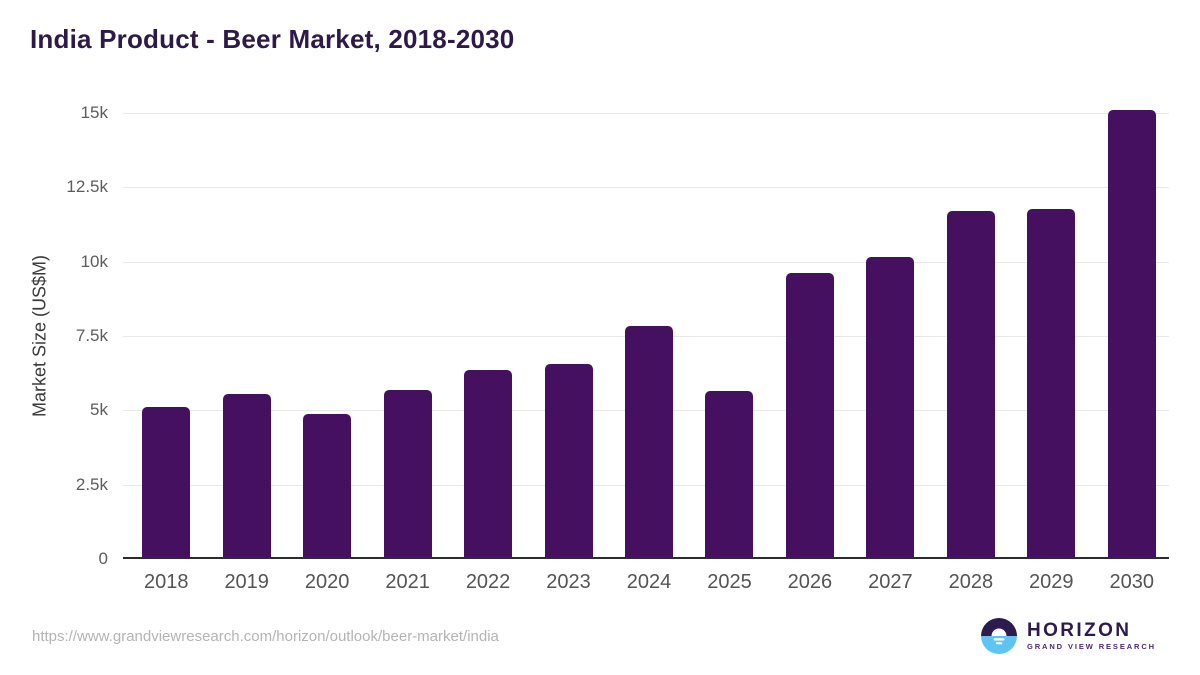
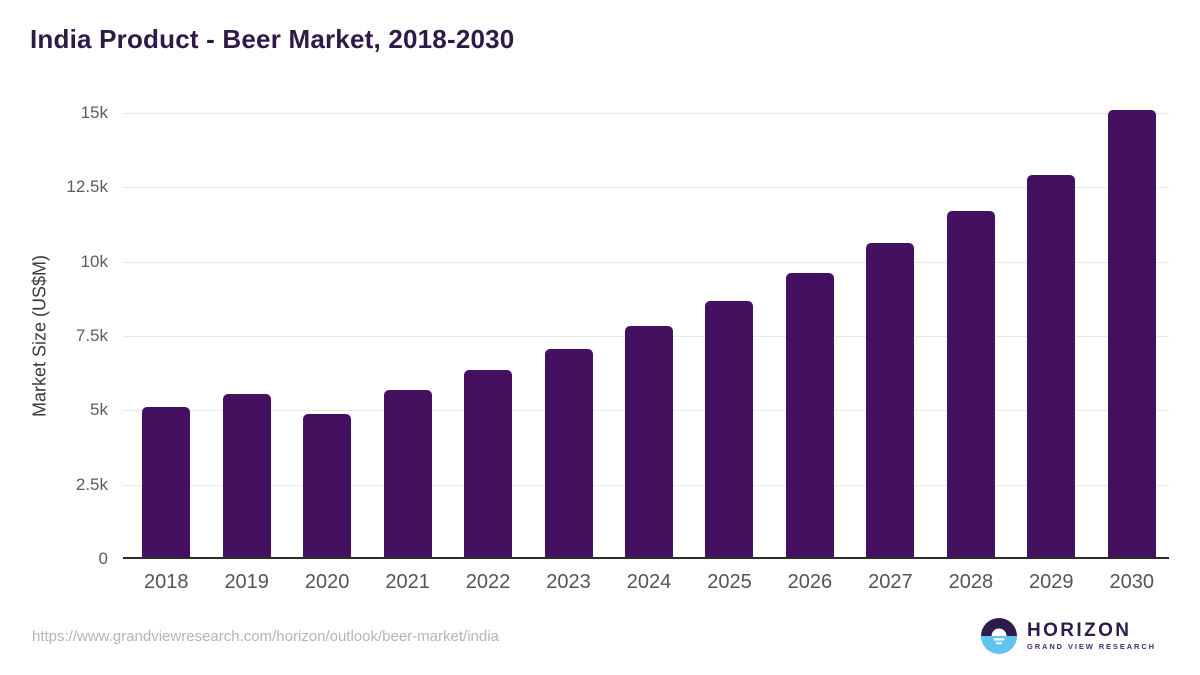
2023: 6.5k -> 7.0k
2025: 5.6k -> 8.6k
2027: 10.1k -> 10.6k
2029: 11.7k -> 12.8k
